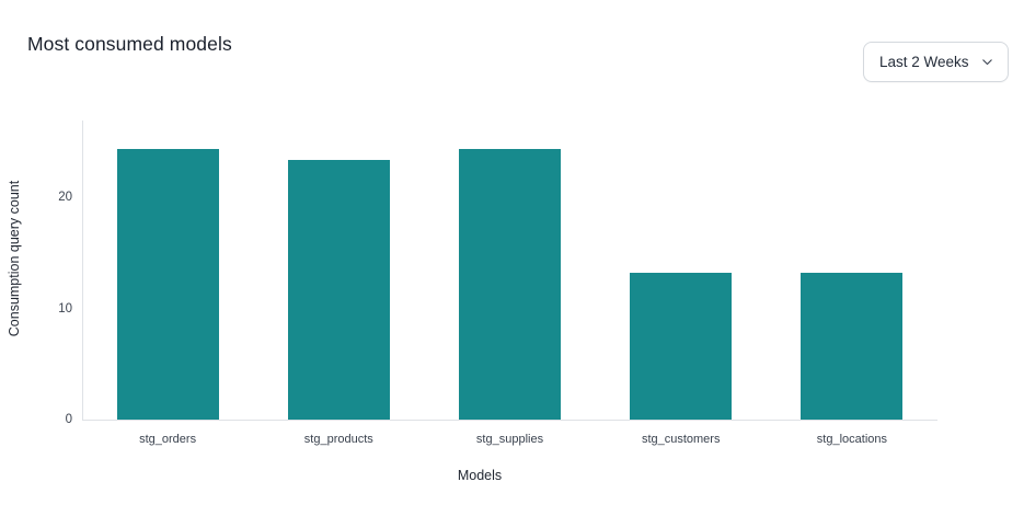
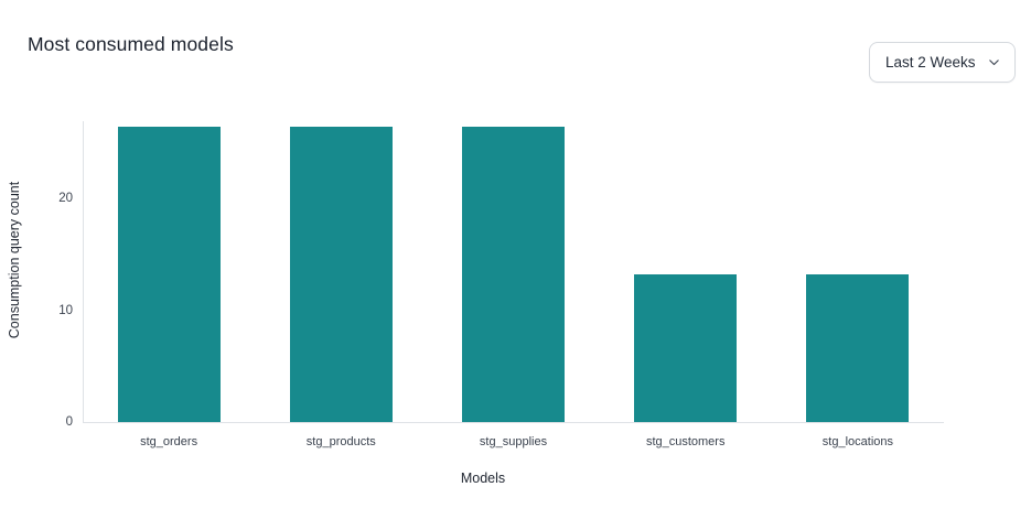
stg_orders: 24 -> 26
stg_products: 23 -> 26
stg_supplies: 24 -> 26
